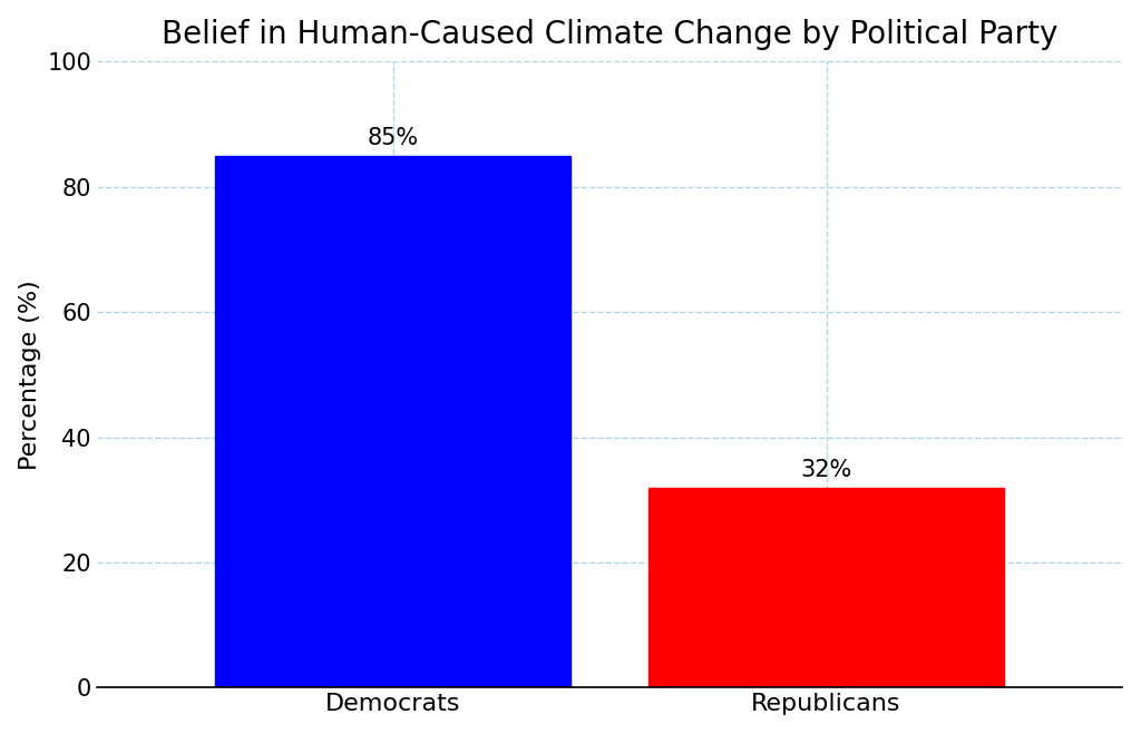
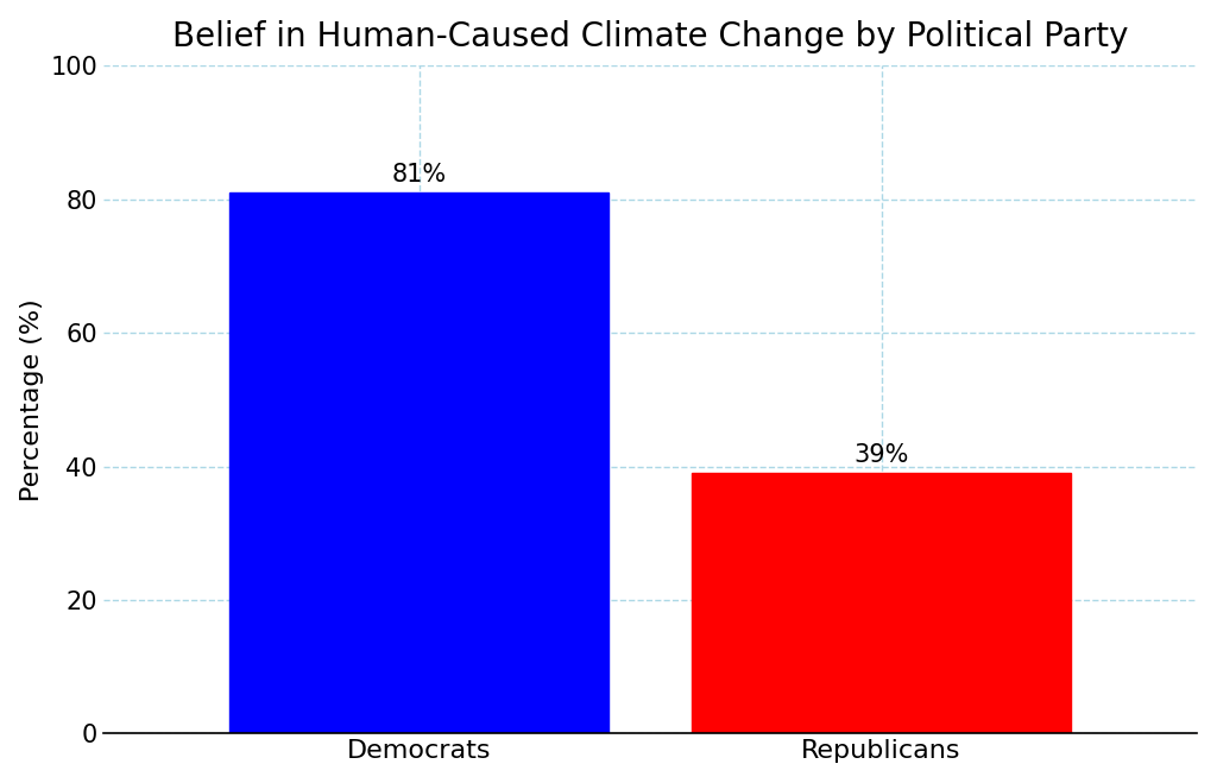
Democrats: 85% -> 81%
Republicans: 32% -> 39%
